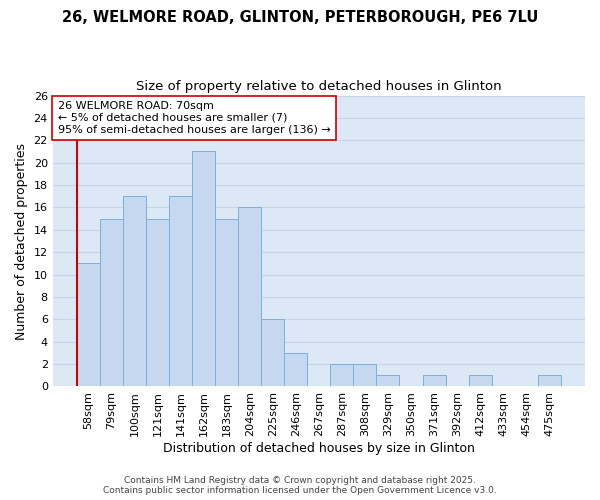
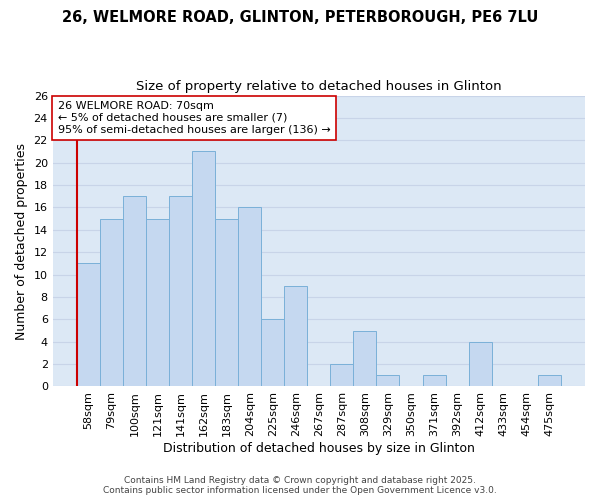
246sqm: 3 -> 9
308sqm: 2 -> 5
412sqm: 1 -> 4
